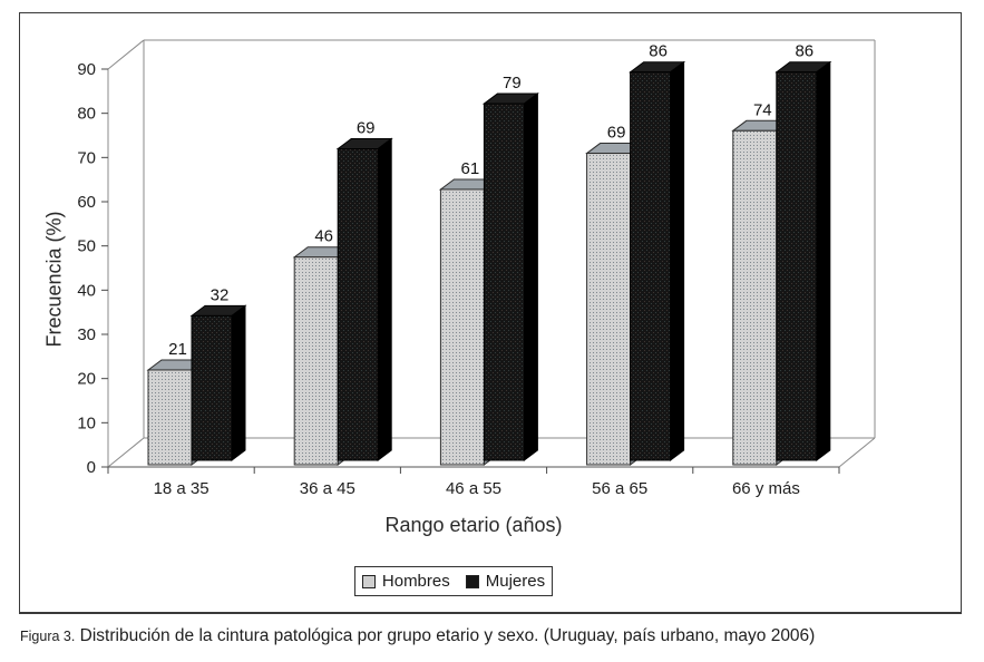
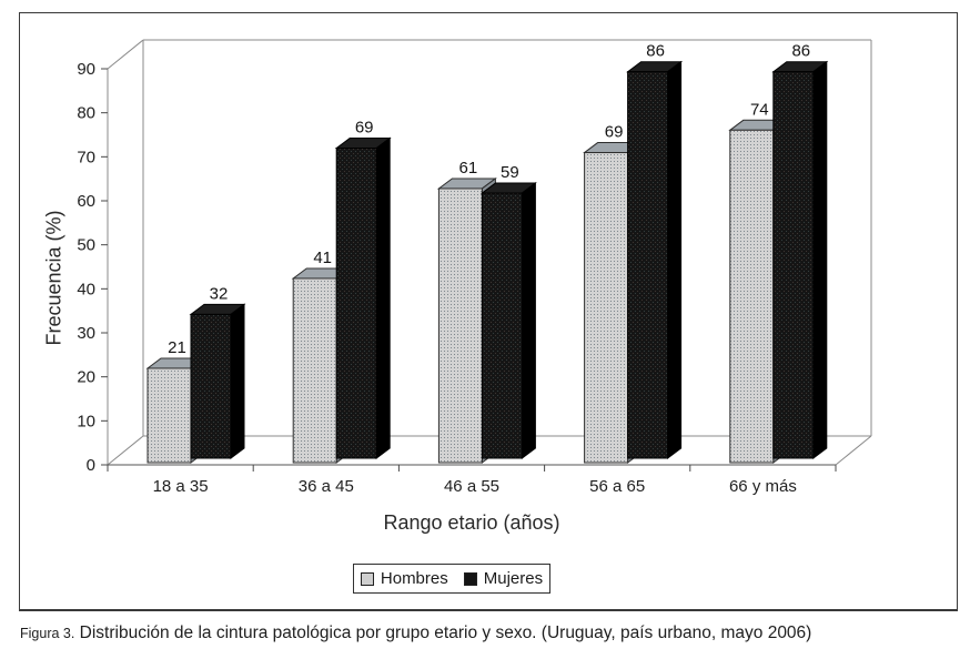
Hombres/36 a 45: 46 -> 41
Mujeres/46 a 55: 79 -> 59
